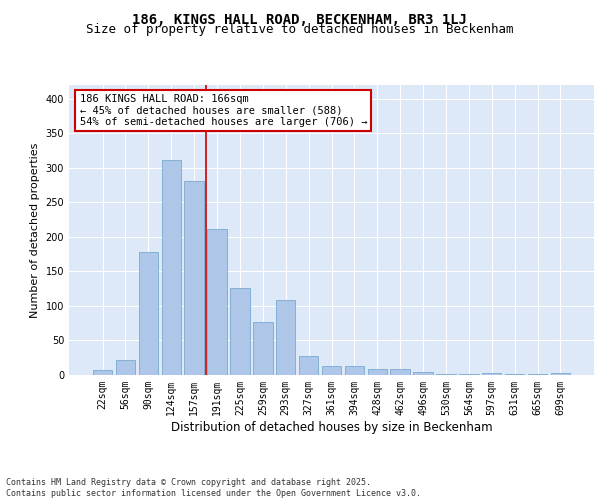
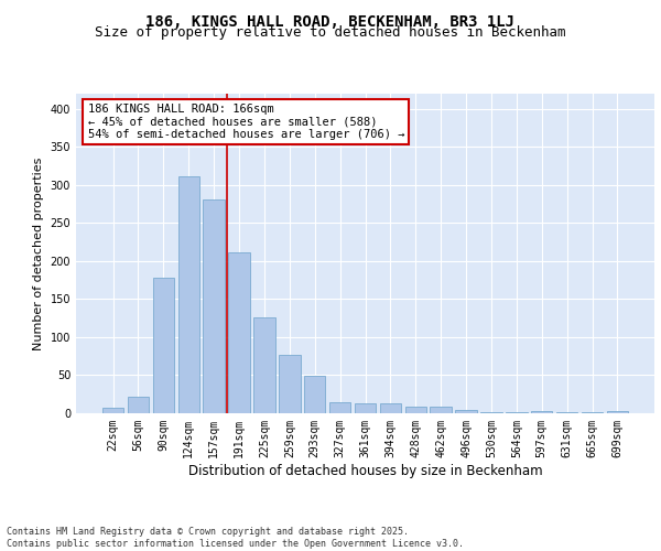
293sqm: 108 -> 49
327sqm: 28 -> 15
